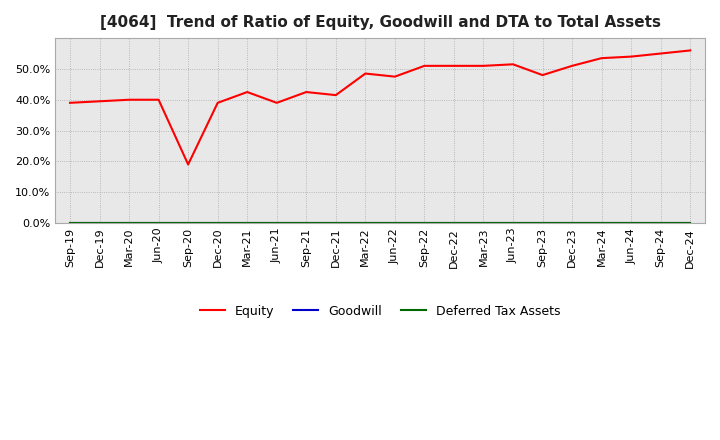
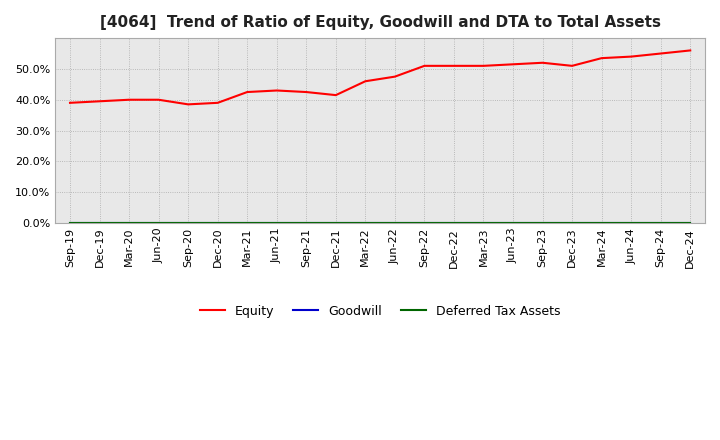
Equity/Sep-20: 19.0% -> 38.5%
Equity/Jun-21: 39.0% -> 43.0%
Equity/Mar-22: 48.5% -> 46.0%
Equity/Sep-23: 48.0% -> 52.0%
